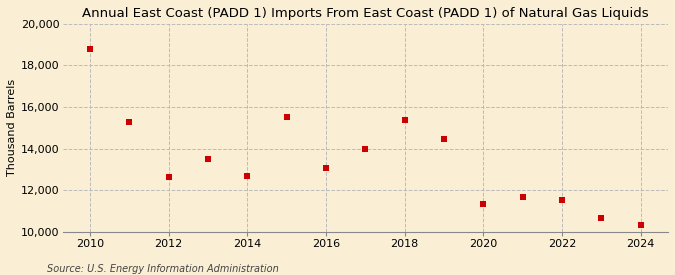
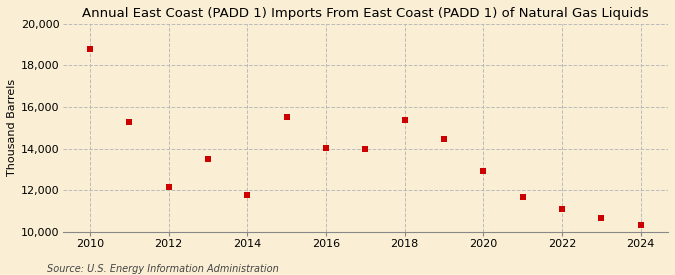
2012: 12,650 -> 12,150
2014: 12,700 -> 11,750
2016: 13,050 -> 14,050
2020: 11,350 -> 12,950
2022: 11,550 -> 11,100
